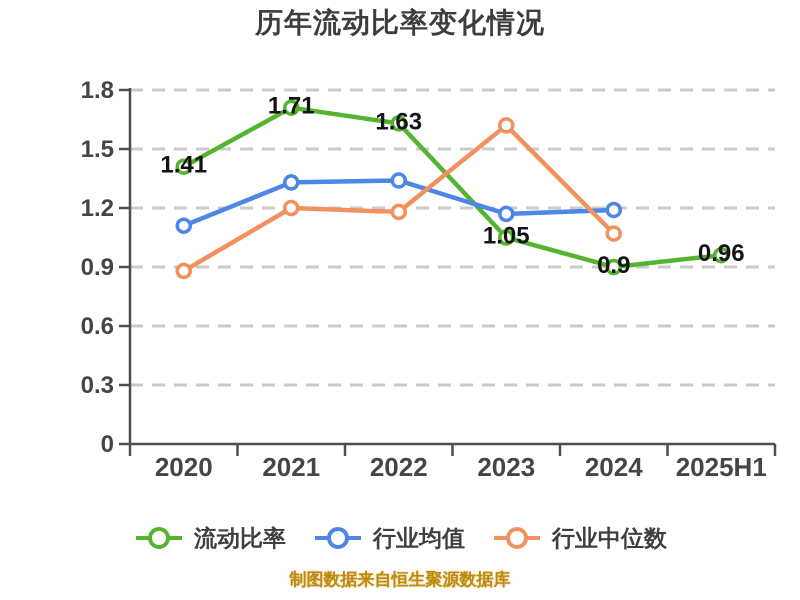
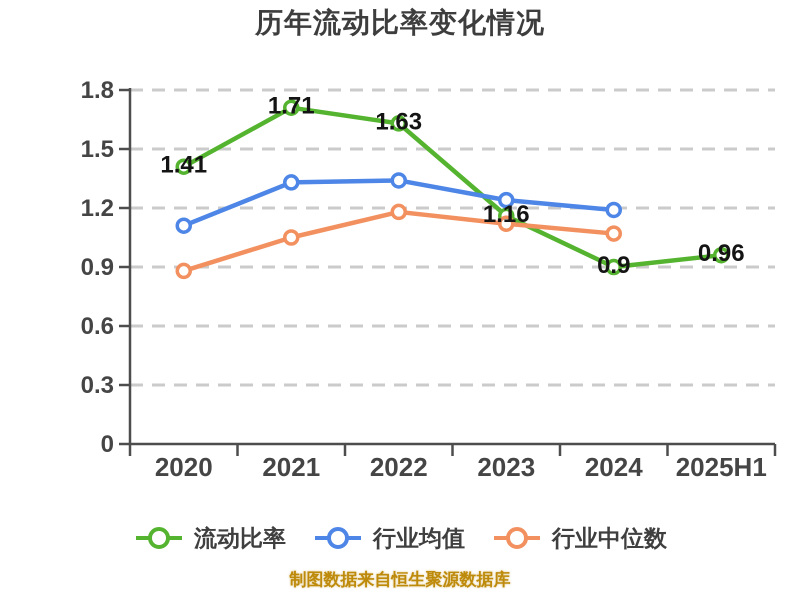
行业中位数/2021: 1.20 -> 1.05
流动比率/2023: 1.05 -> 1.16
行业均值/2023: 1.17 -> 1.24
行业中位数/2023: 1.62 -> 1.12
